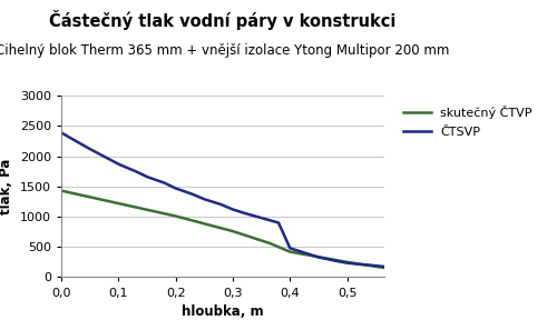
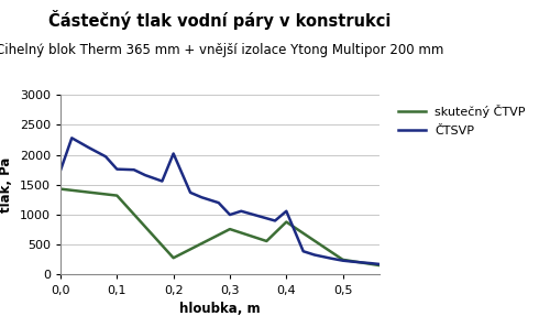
ČTSVP/0,0: 2390 -> 1740
skutečný ČTVP/0,1: 1220 -> 1320
ČTSVP/0,1: 1870 -> 1760
skutečný ČTVP/0,2: 1010 -> 280
ČTSVP/0,2: 1470 -> 2020
ČTSVP/0,3: 1120 -> 1000
skutečný ČTVP/0,4: 420 -> 880
ČTSVP/0,4: 480 -> 1060
